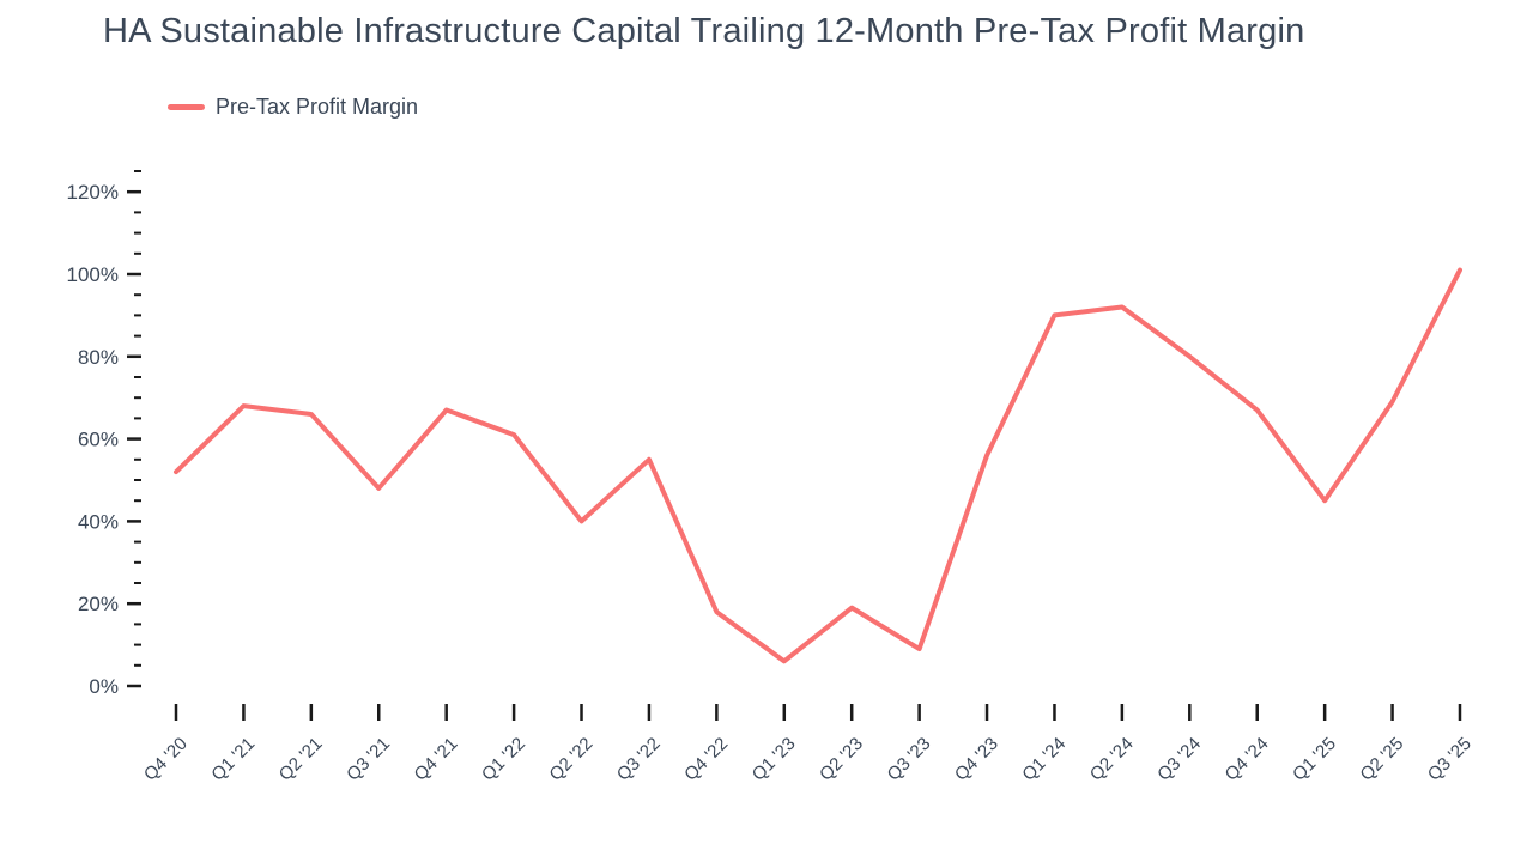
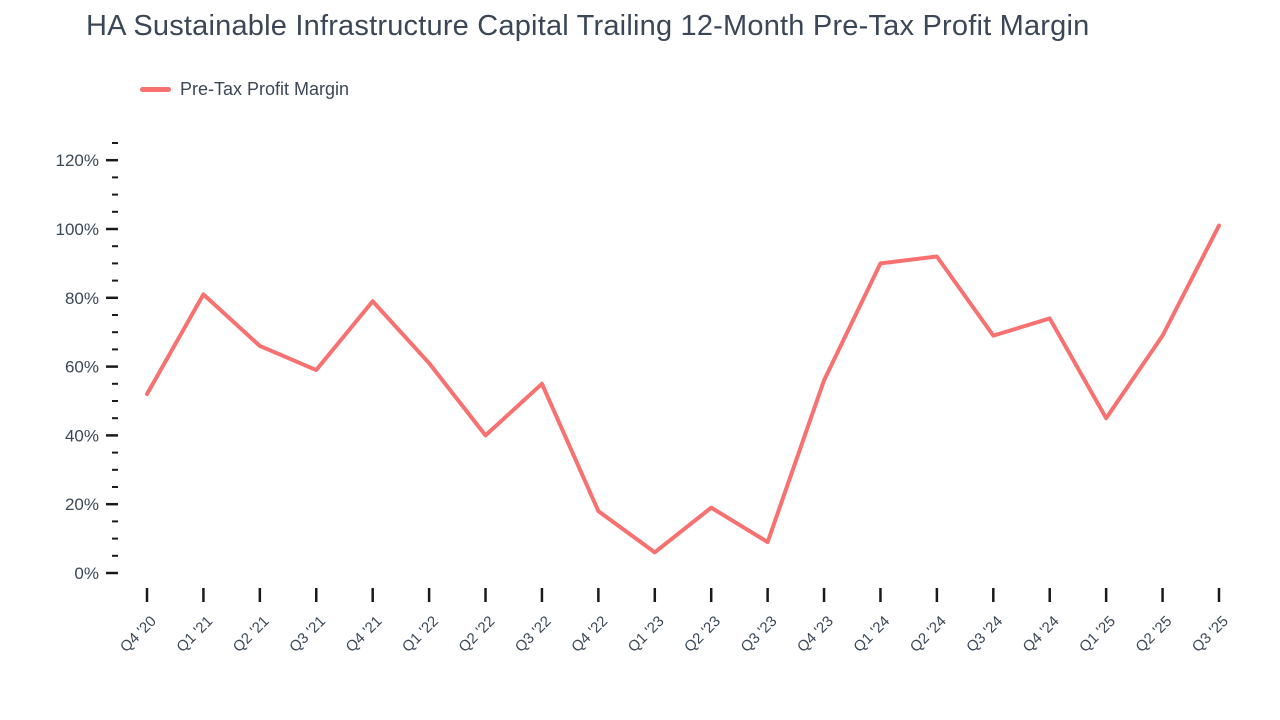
Q1 '21: 68% -> 81%
Q3 '21: 48% -> 59%
Q4 '21: 67% -> 79%
Q3 '24: 80% -> 69%
Q4 '24: 67% -> 74%
